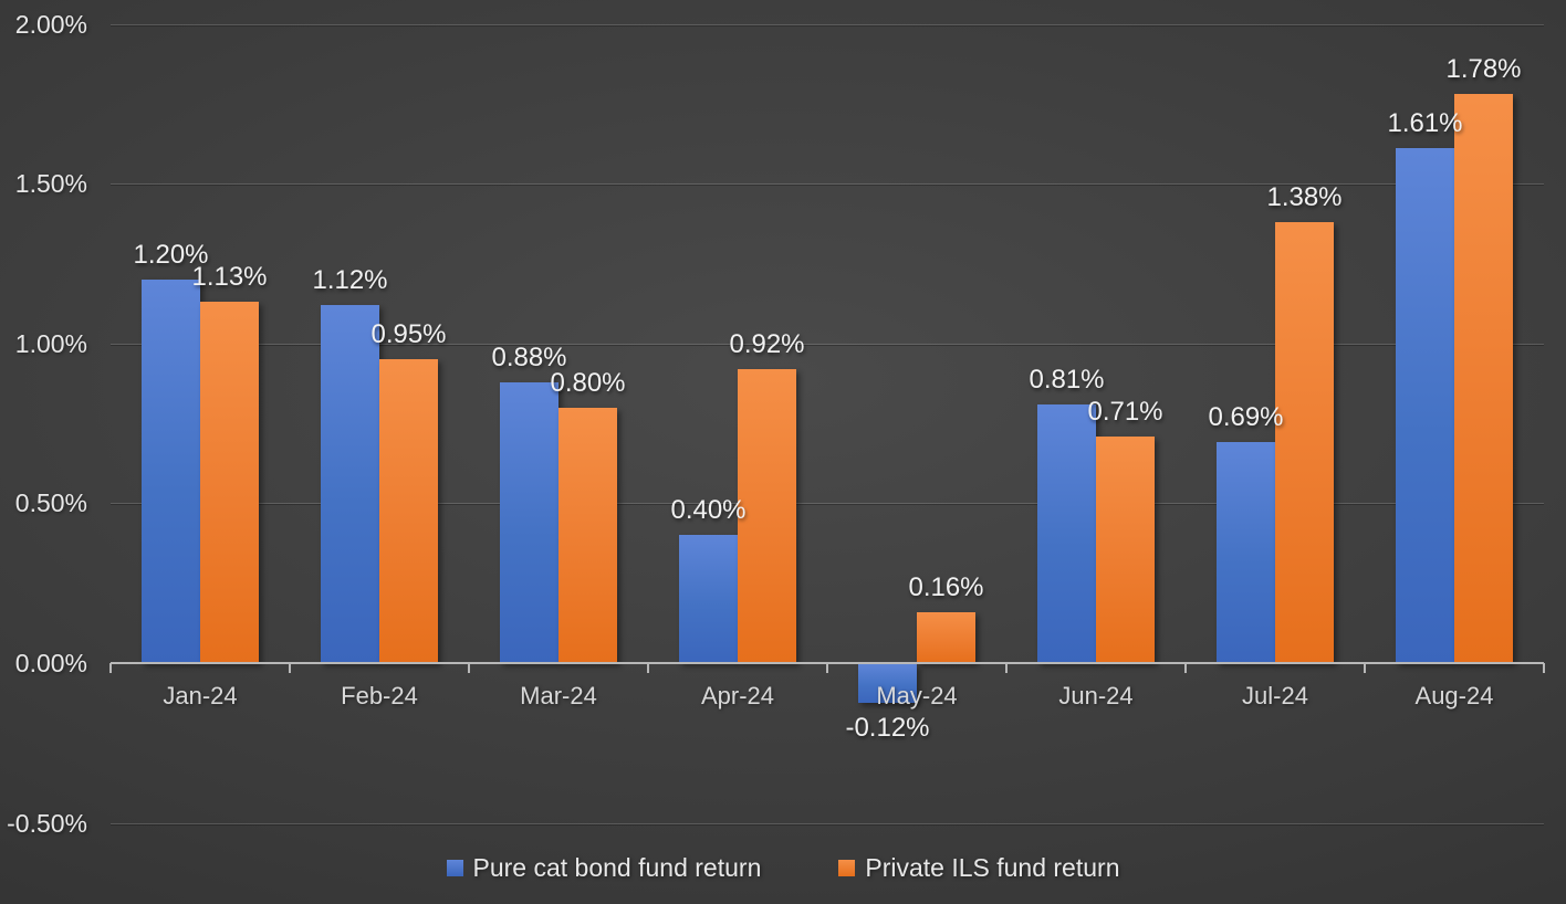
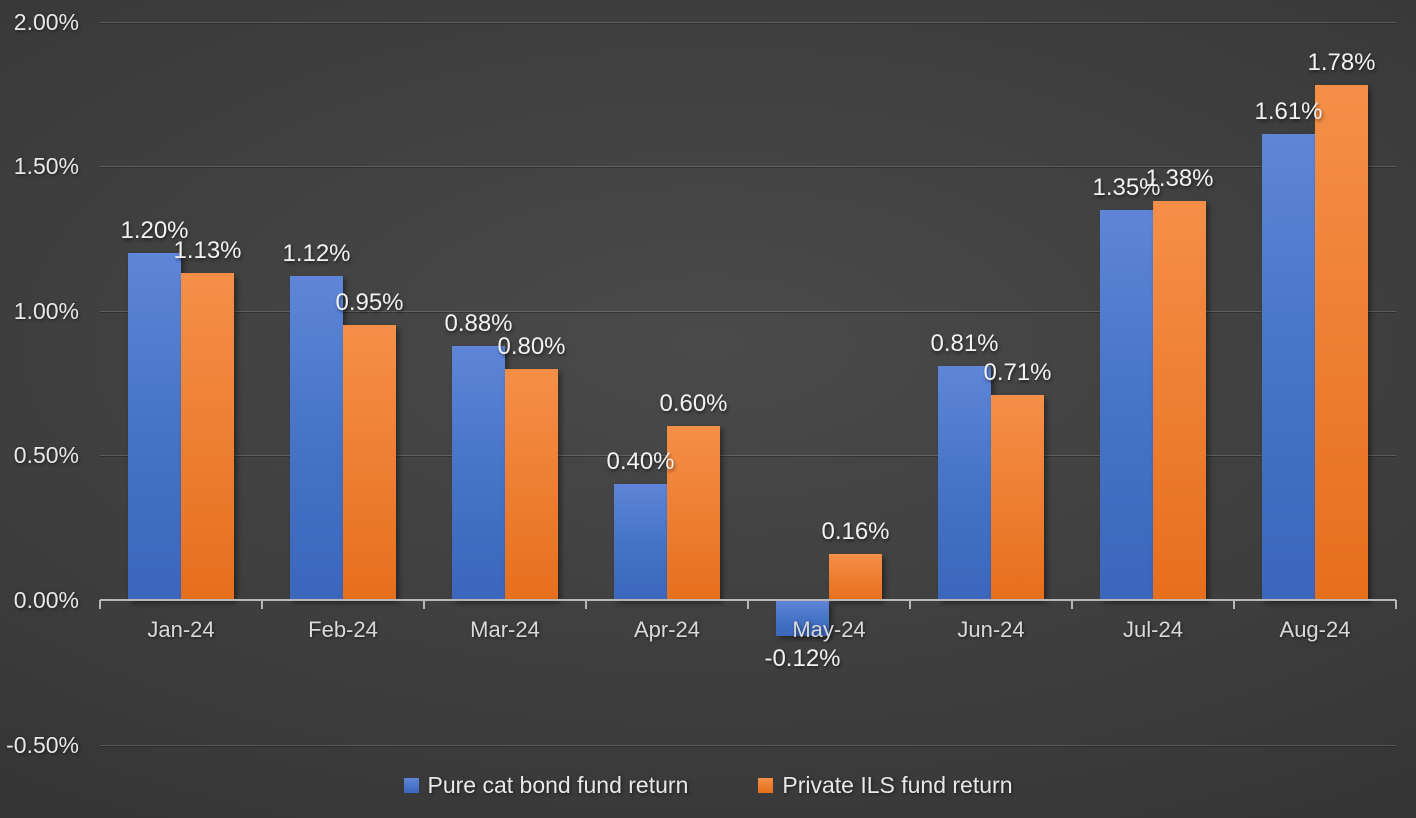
Private ILS fund return/Apr-24: 0.92% -> 0.60%
Pure cat bond fund return/Jul-24: 0.69% -> 1.35%
